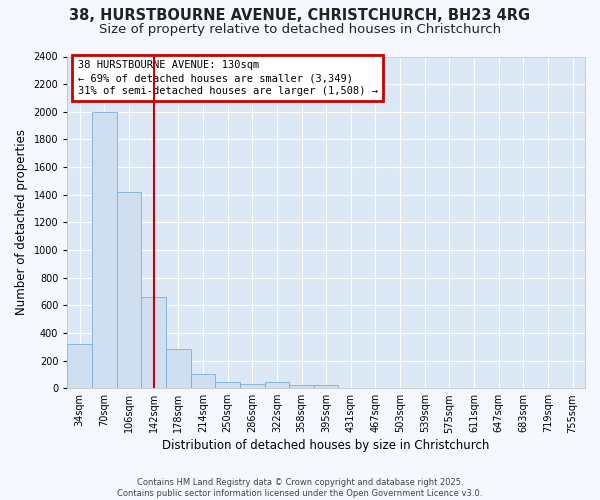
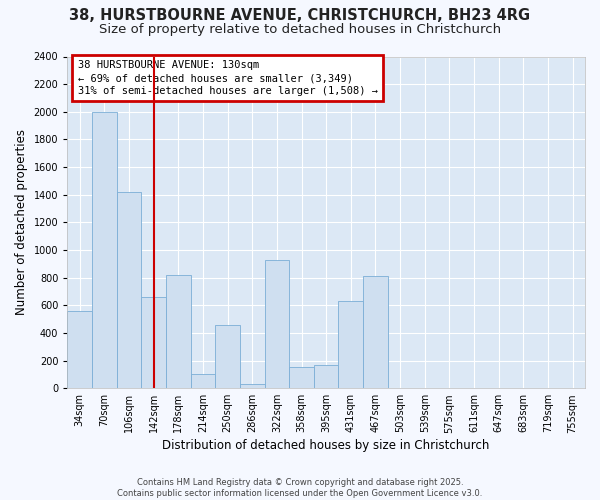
34sqm: 320 -> 560
178sqm: 280 -> 820
250sqm: 40 -> 460
322sqm: 40 -> 930
358sqm: 20 -> 150
395sqm: 20 -> 170
431sqm: 0 -> 630
467sqm: 0 -> 810
